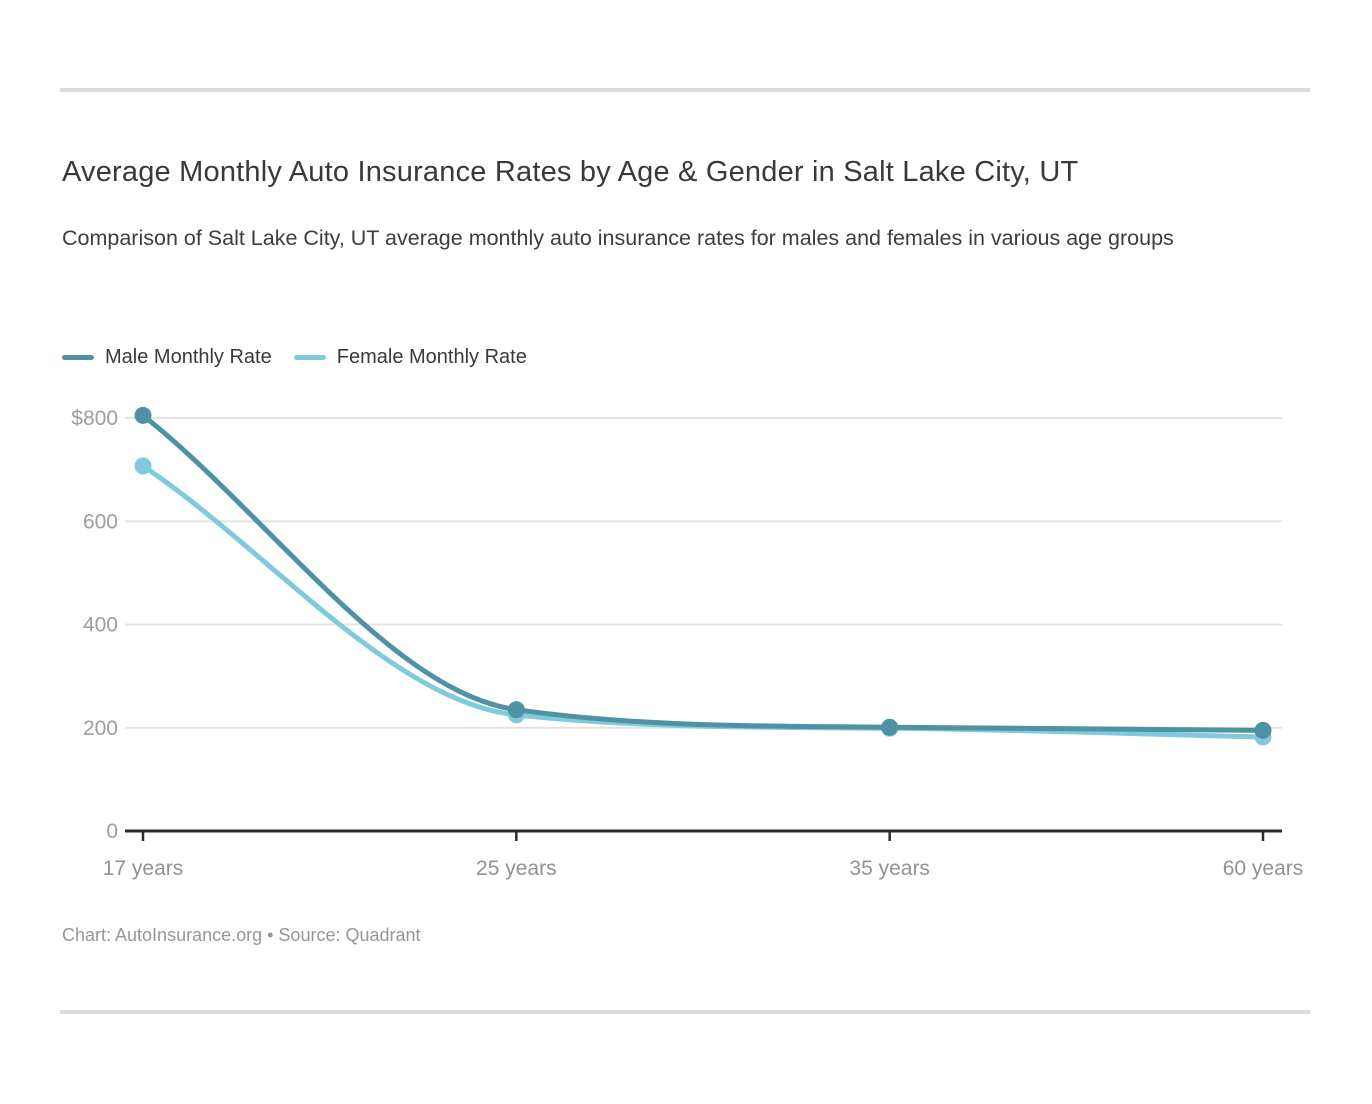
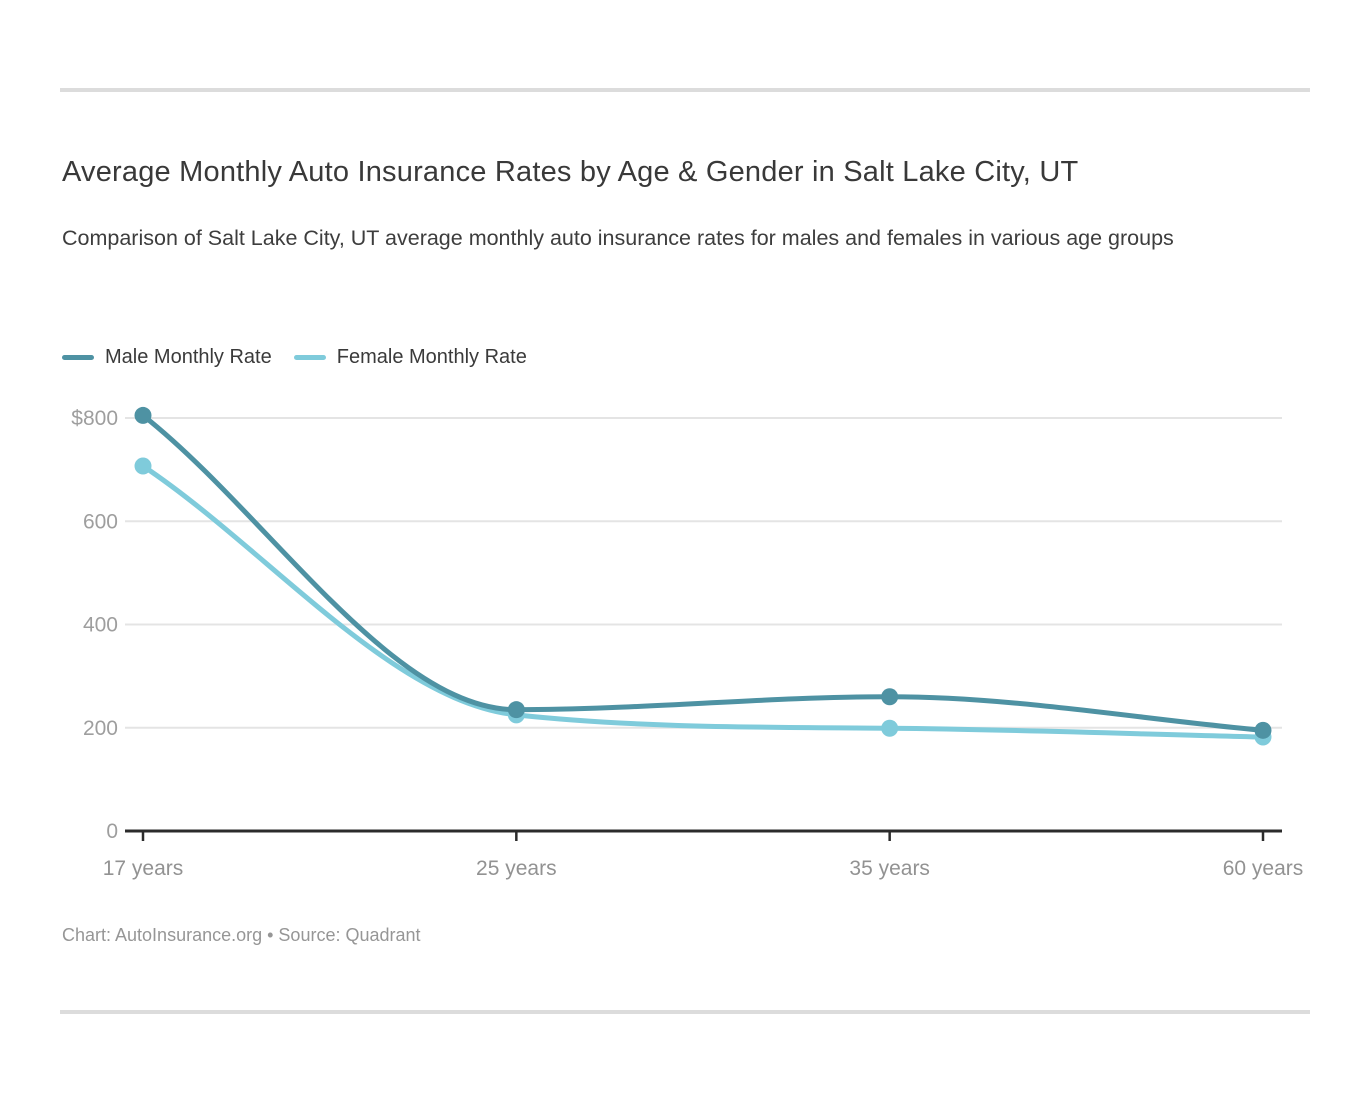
Male Monthly Rate/35 years: $200 -> $260
